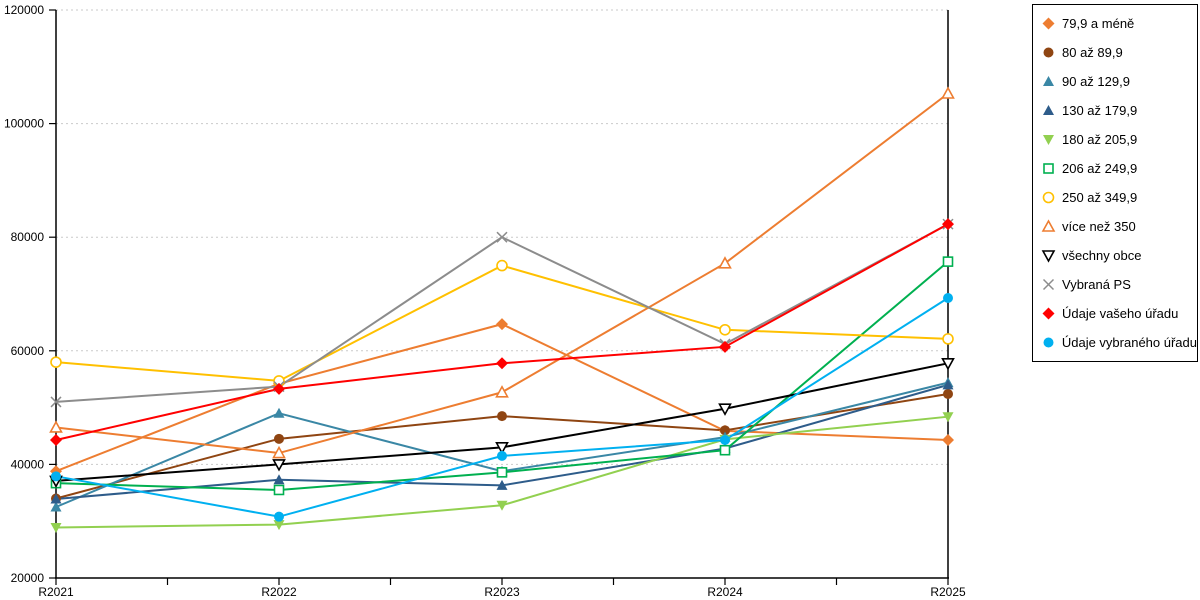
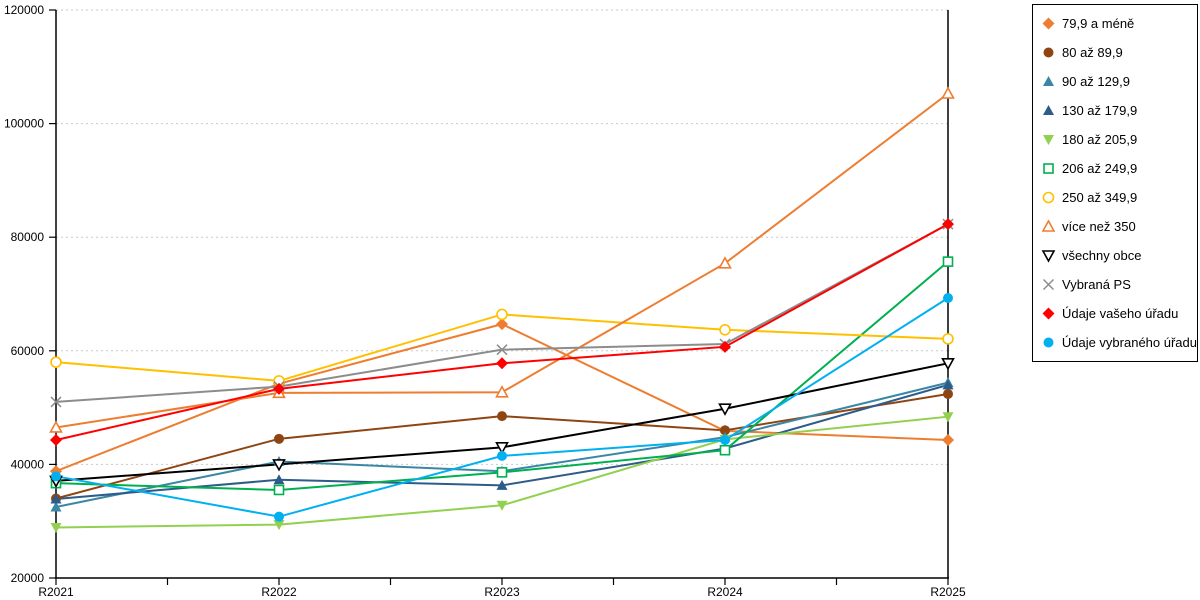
90 až 129,9/R2022: 49000 -> 40000
více než 350/R2022: 42000 -> 53000
250 až 349,9/R2023: 75000 -> 66000
Vybraná PS/R2023: 80000 -> 60000
